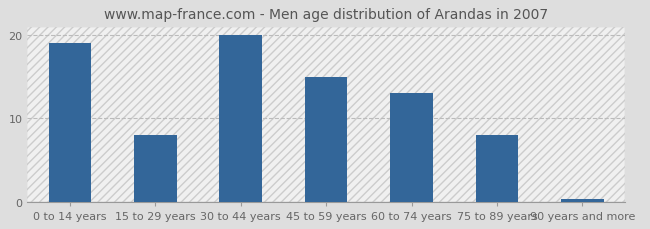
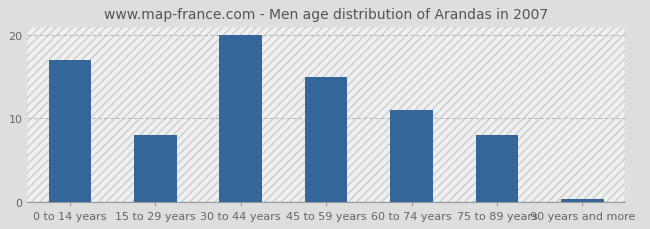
0 to 14 years: 19.0 -> 17.0
60 to 74 years: 13.0 -> 11.0
